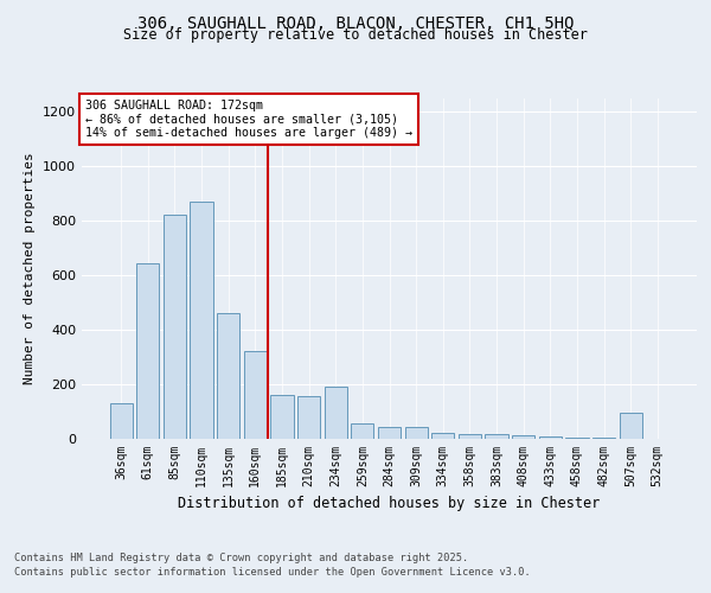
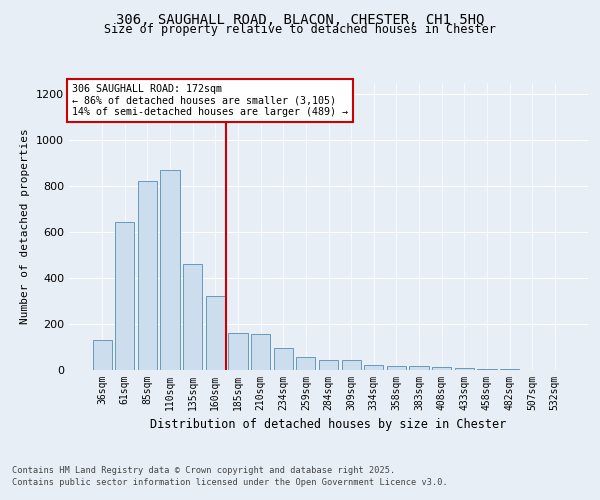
234sqm: 190 -> 95
507sqm: 95 -> 2
